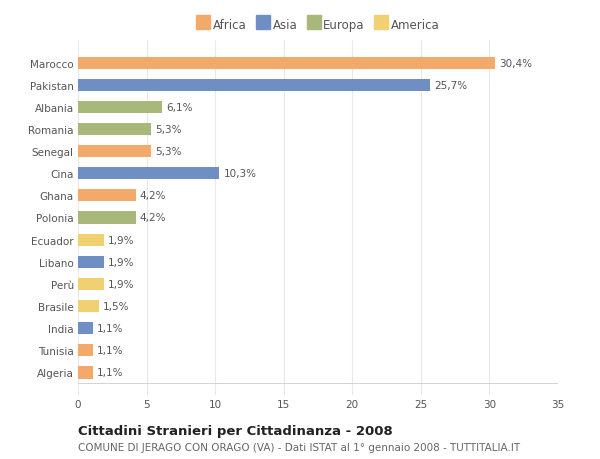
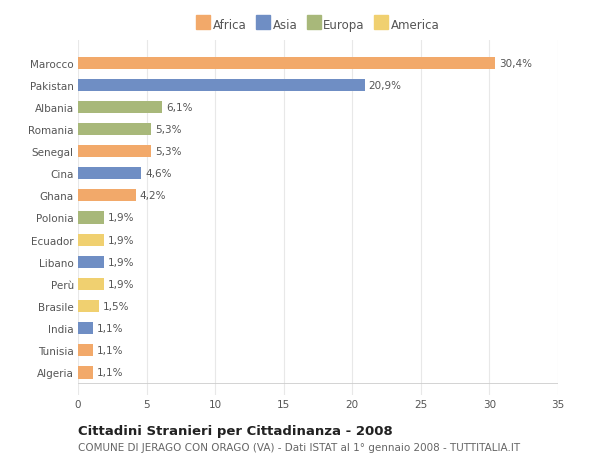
Pakistan: 25,7% -> 20,9%
Cina: 10,3% -> 4,6%
Polonia: 4,2% -> 1,9%
